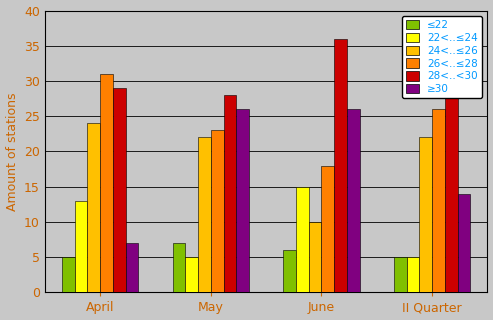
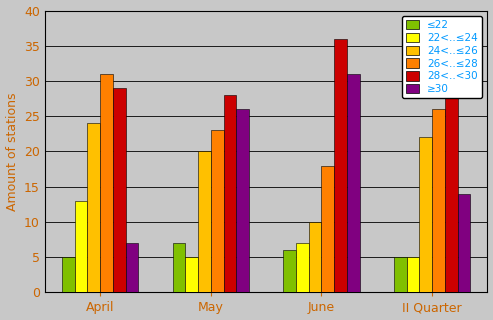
24<..≤26/May: 22 -> 20
22<..≤24/June: 15 -> 7
≥30/June: 26 -> 31
